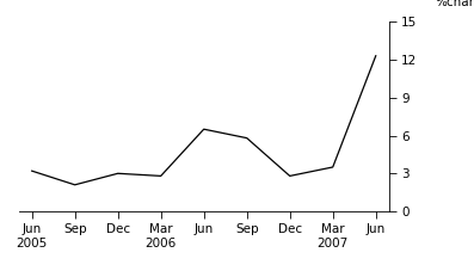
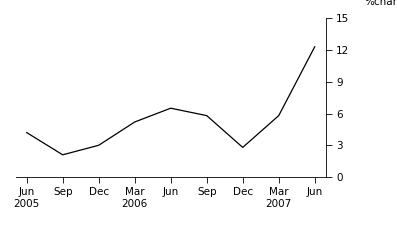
Jun 2005: 3.2 -> 4.2
Mar 2006: 2.8 -> 5.2
Mar 2007: 3.5 -> 5.8
